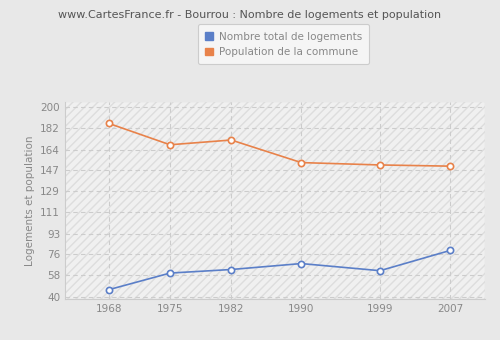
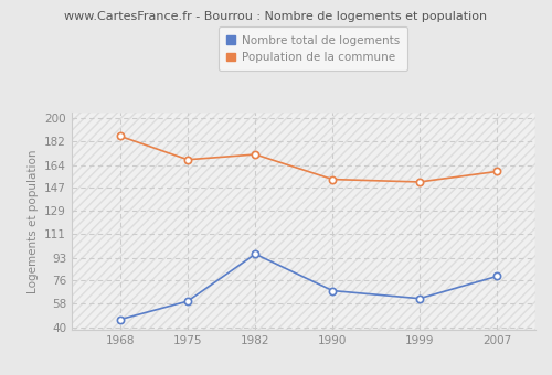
Nombre total de logements/1982: 63 -> 96
Population de la commune/2007: 150 -> 159
